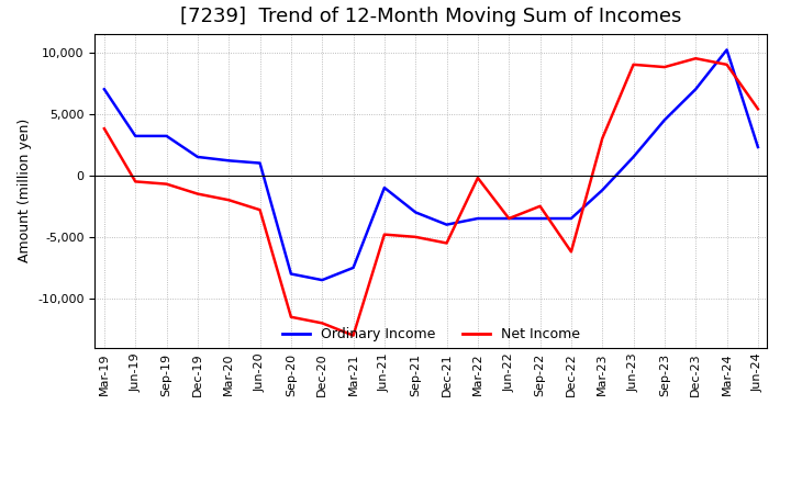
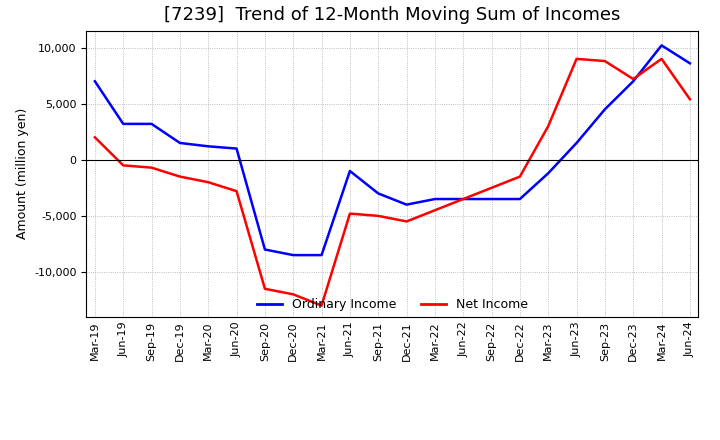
Net Income/Mar-19: 3,800 -> 2,000
Ordinary Income/Mar-21: -7,500 -> -8,500
Net Income/Mar-22: -200 -> -4,500
Net Income/Dec-22: -6,200 -> -1,500
Net Income/Dec-23: 9,500 -> 7,200
Ordinary Income/Jun-24: 2,300 -> 8,600
